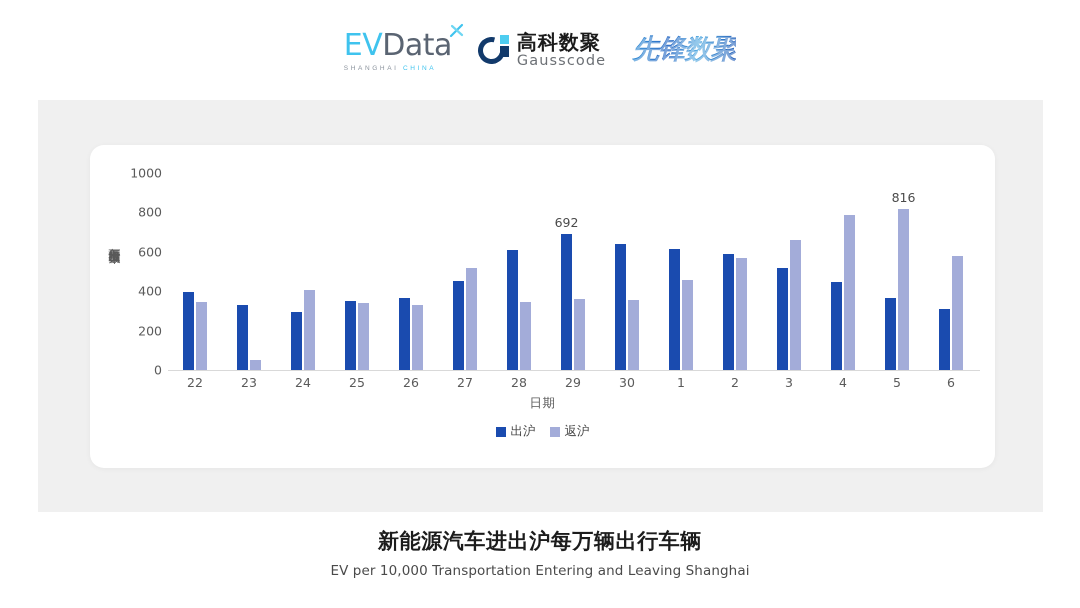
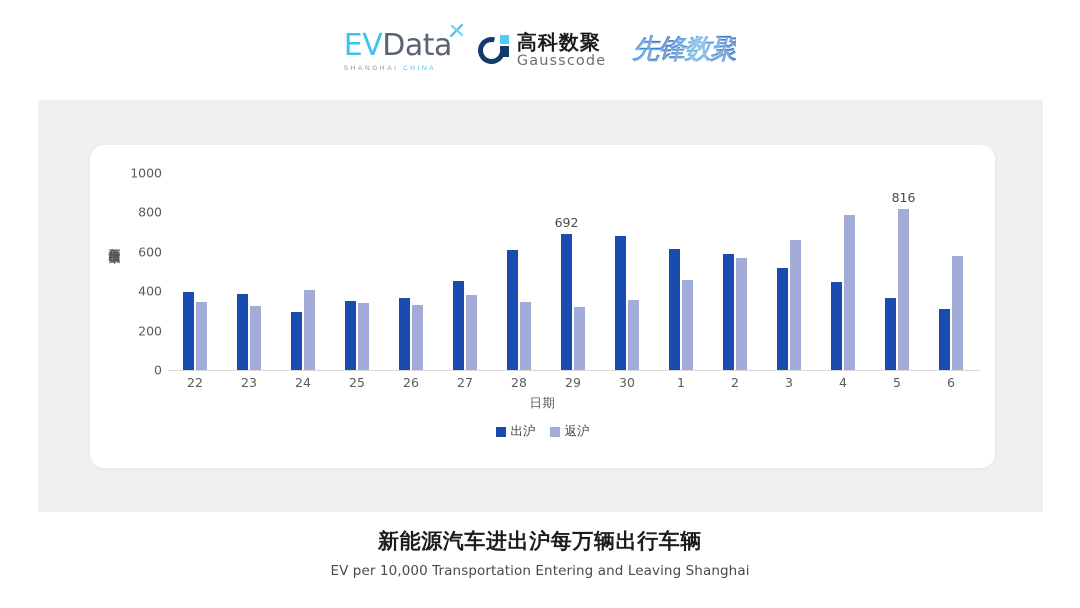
出沪/23: 330 -> 380
返沪/23: 50 -> 320
返沪/27: 520 -> 380
返沪/29: 360 -> 320
出沪/30: 640 -> 680
